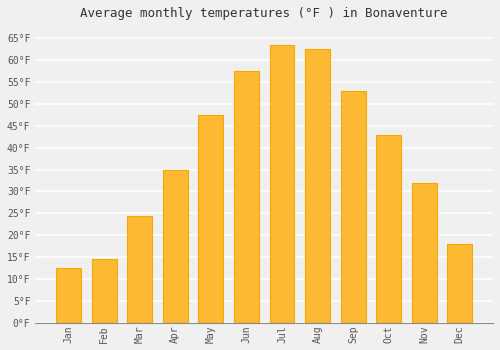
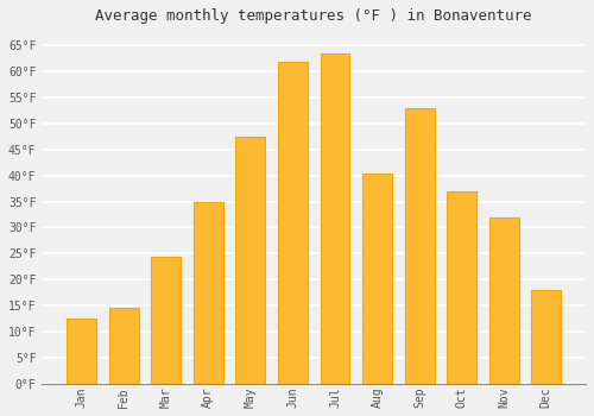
Jun: 57.5°F -> 62.0°F
Aug: 62.5°F -> 40.5°F
Oct: 43.0°F -> 37.0°F
